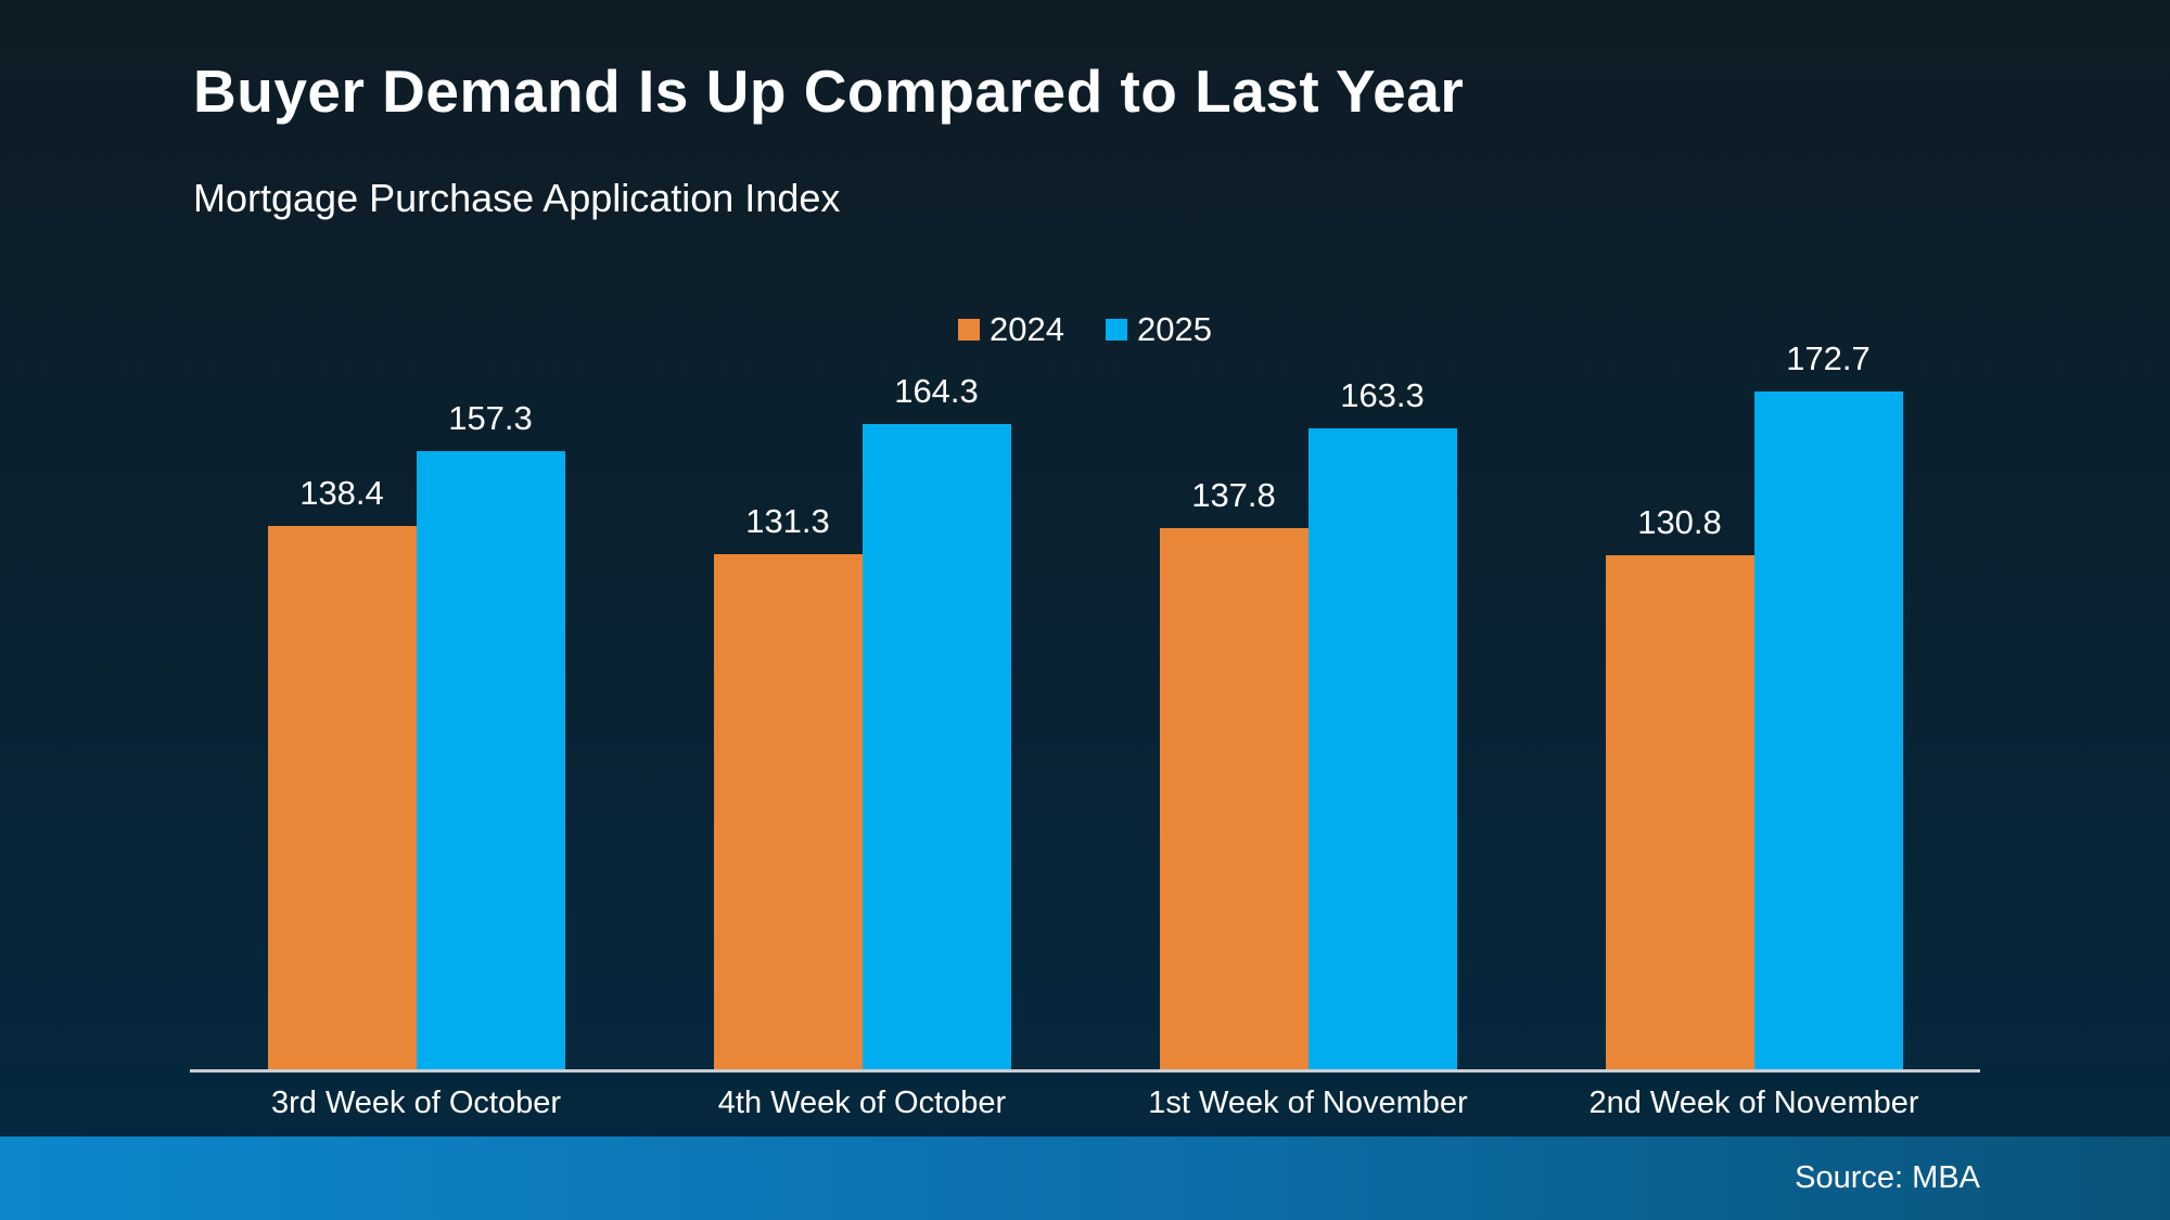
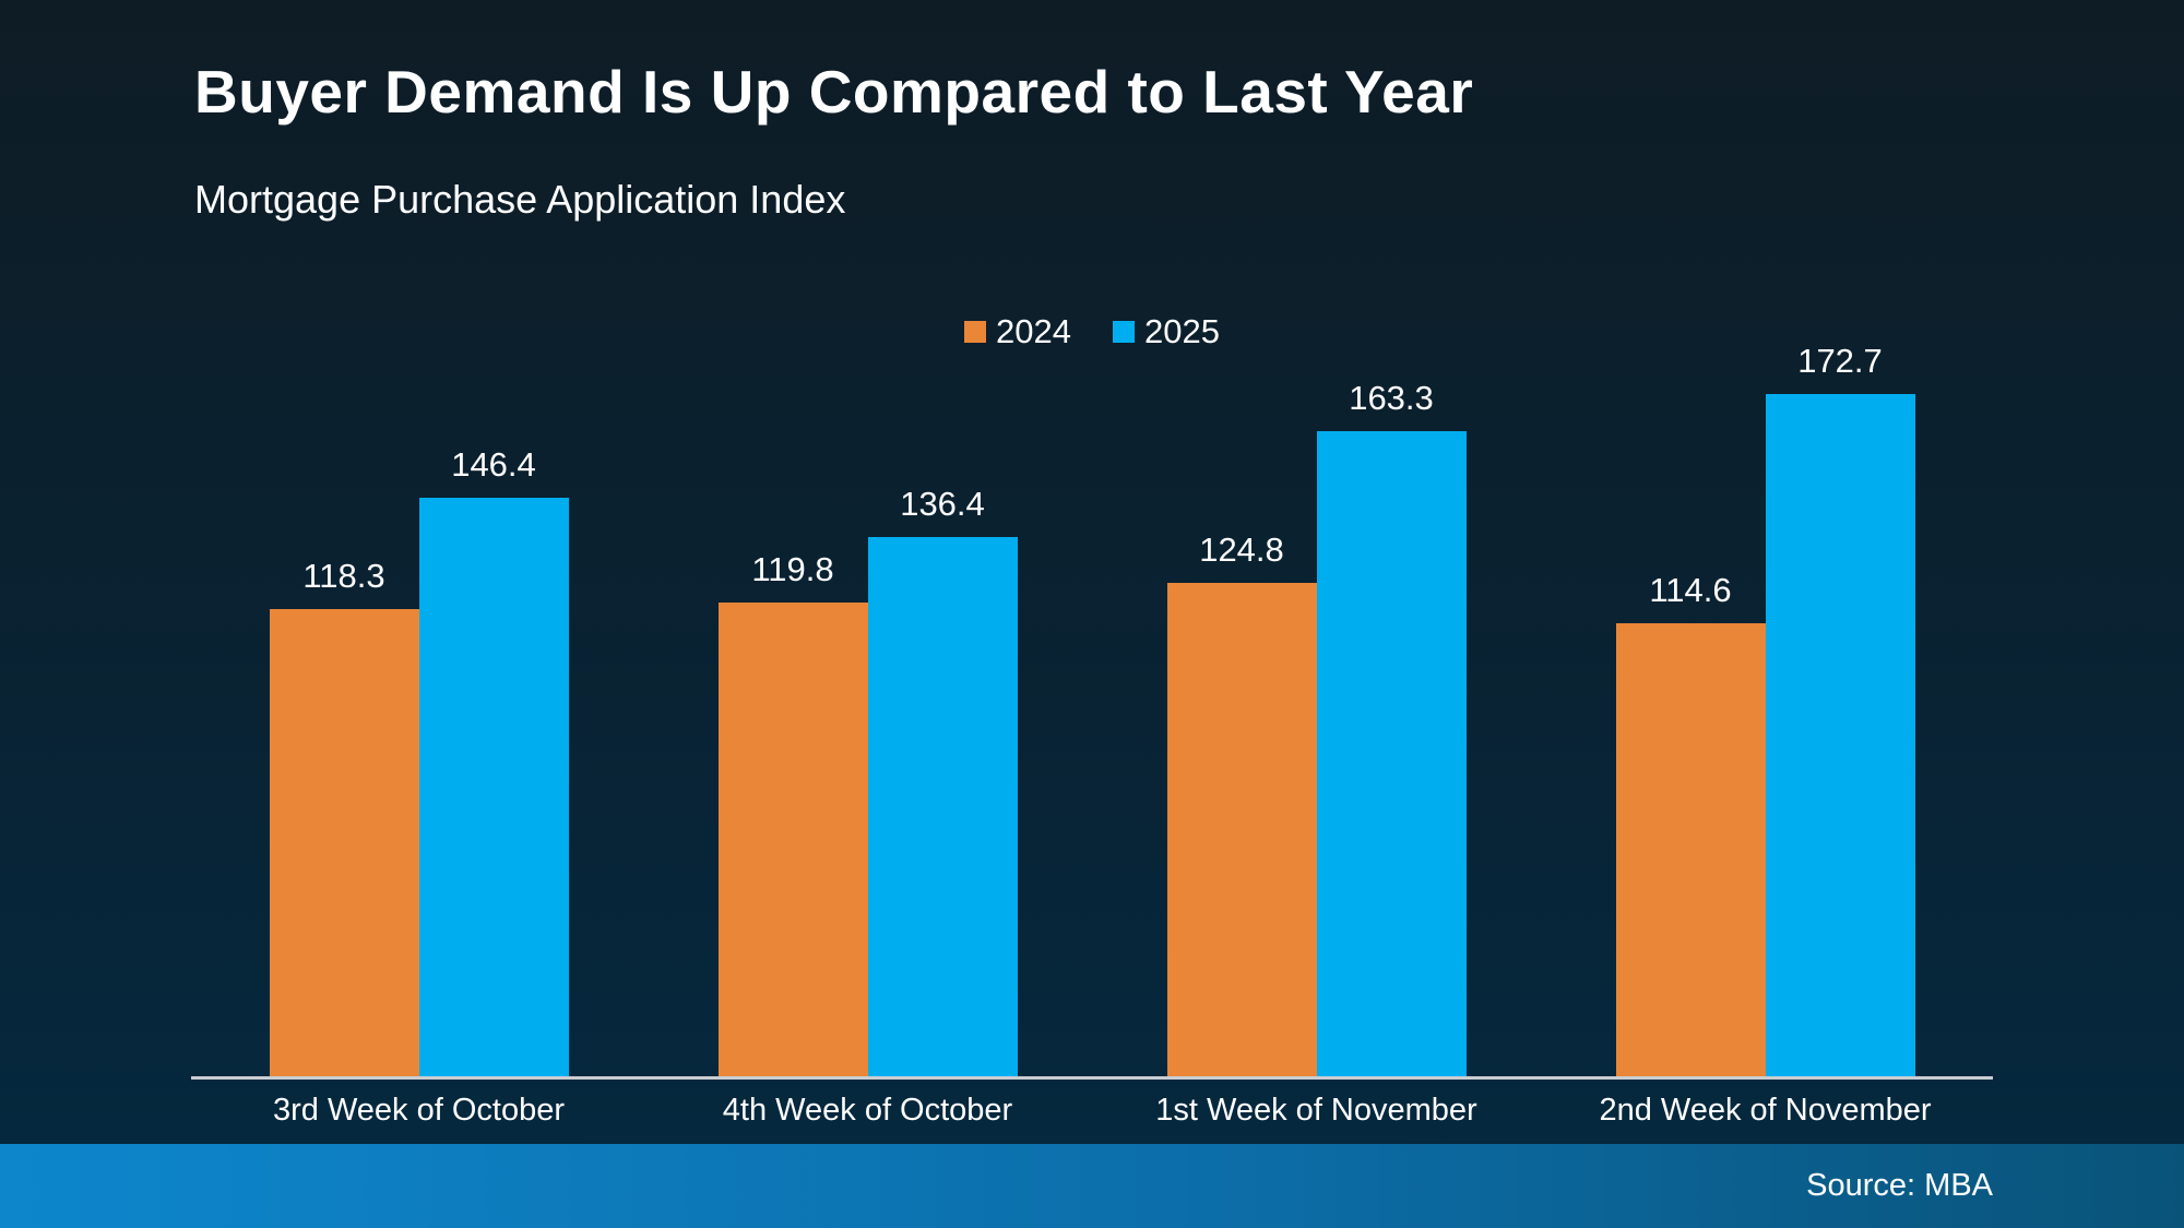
2024/3rd Week of October: 138.4 -> 118.3
2025/3rd Week of October: 157.3 -> 146.4
2024/4th Week of October: 131.3 -> 119.8
2025/4th Week of October: 164.3 -> 136.4
2024/1st Week of November: 137.8 -> 124.8
2024/2nd Week of November: 130.8 -> 114.6
